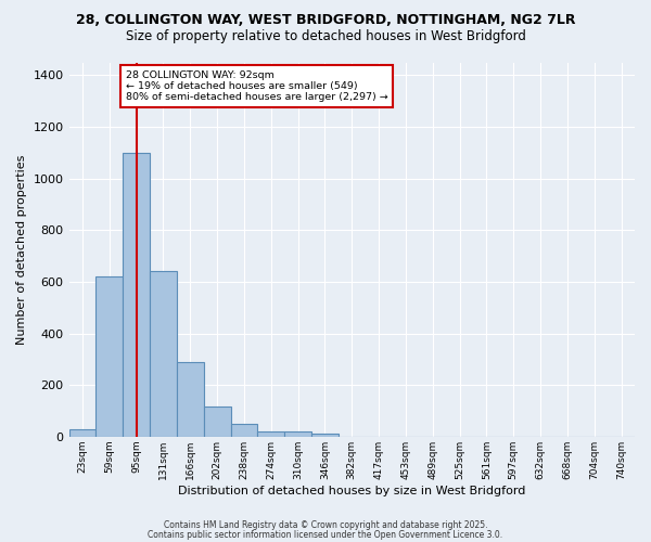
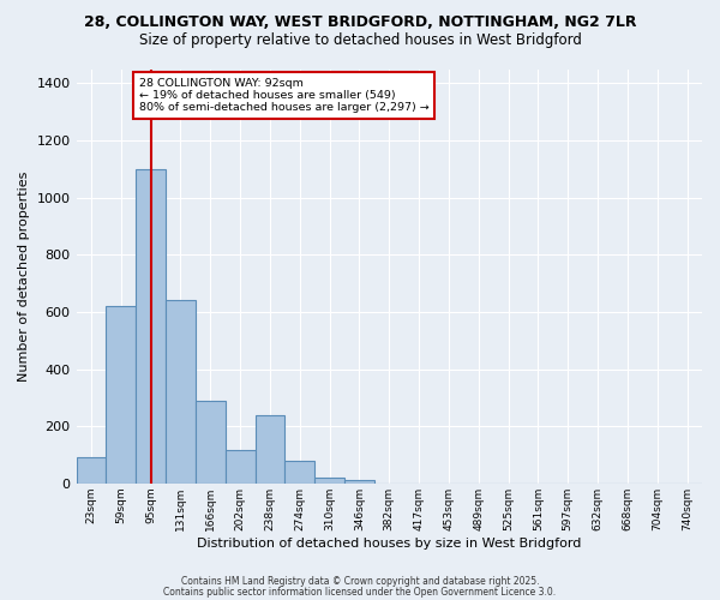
23sqm: 30 -> 90
238sqm: 50 -> 240
274sqm: 20 -> 80
